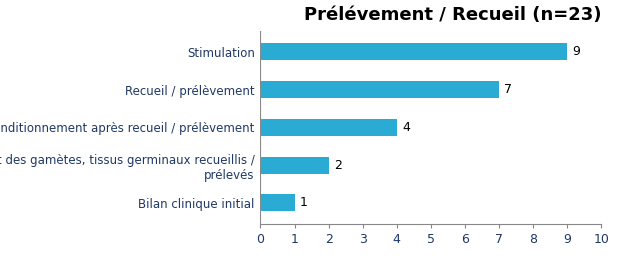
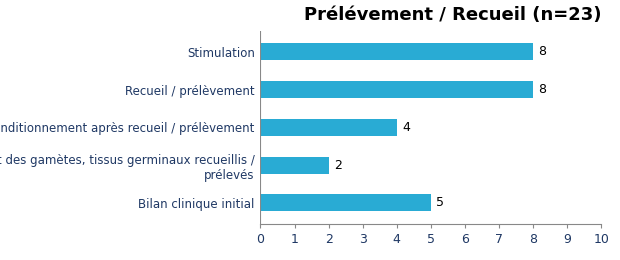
Stimulation: 9 -> 8
Recueil / prélèvement: 7 -> 8
Bilan clinique initial: 1 -> 5
